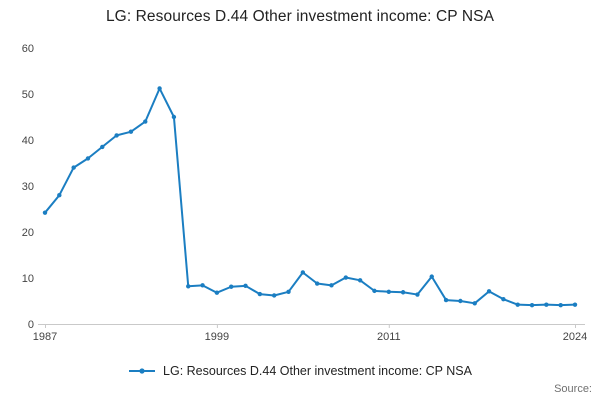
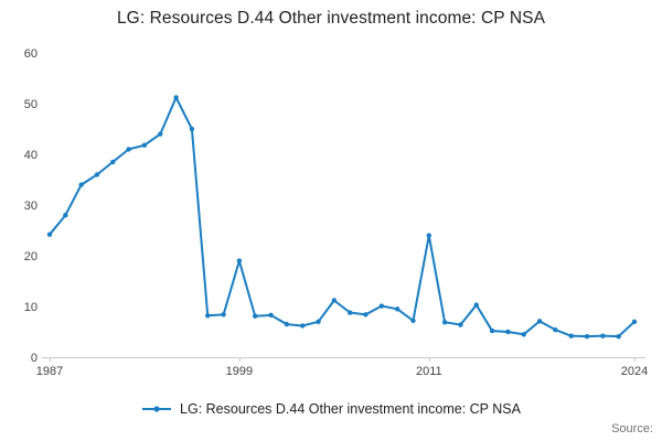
1999: 7 -> 19
2011: 7 -> 24
2024: 4 -> 7
